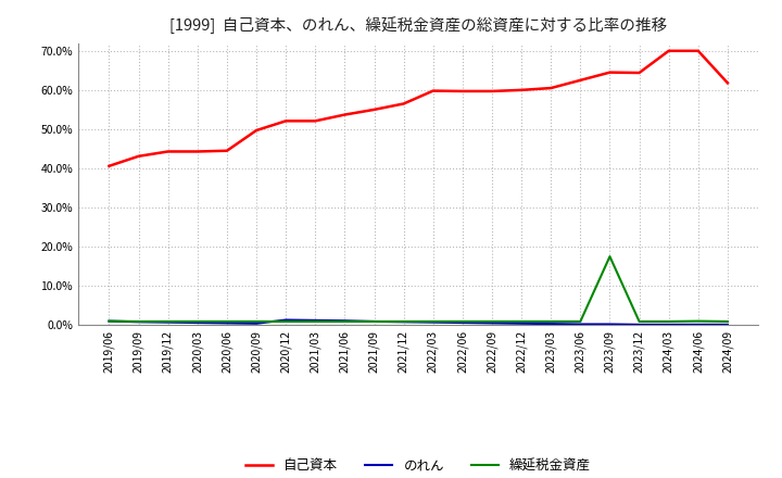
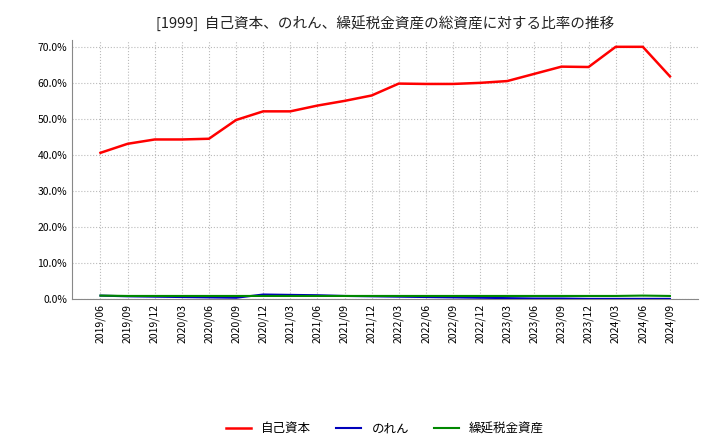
繰延税金資産/2023/09: 17.5% -> 0.9%
